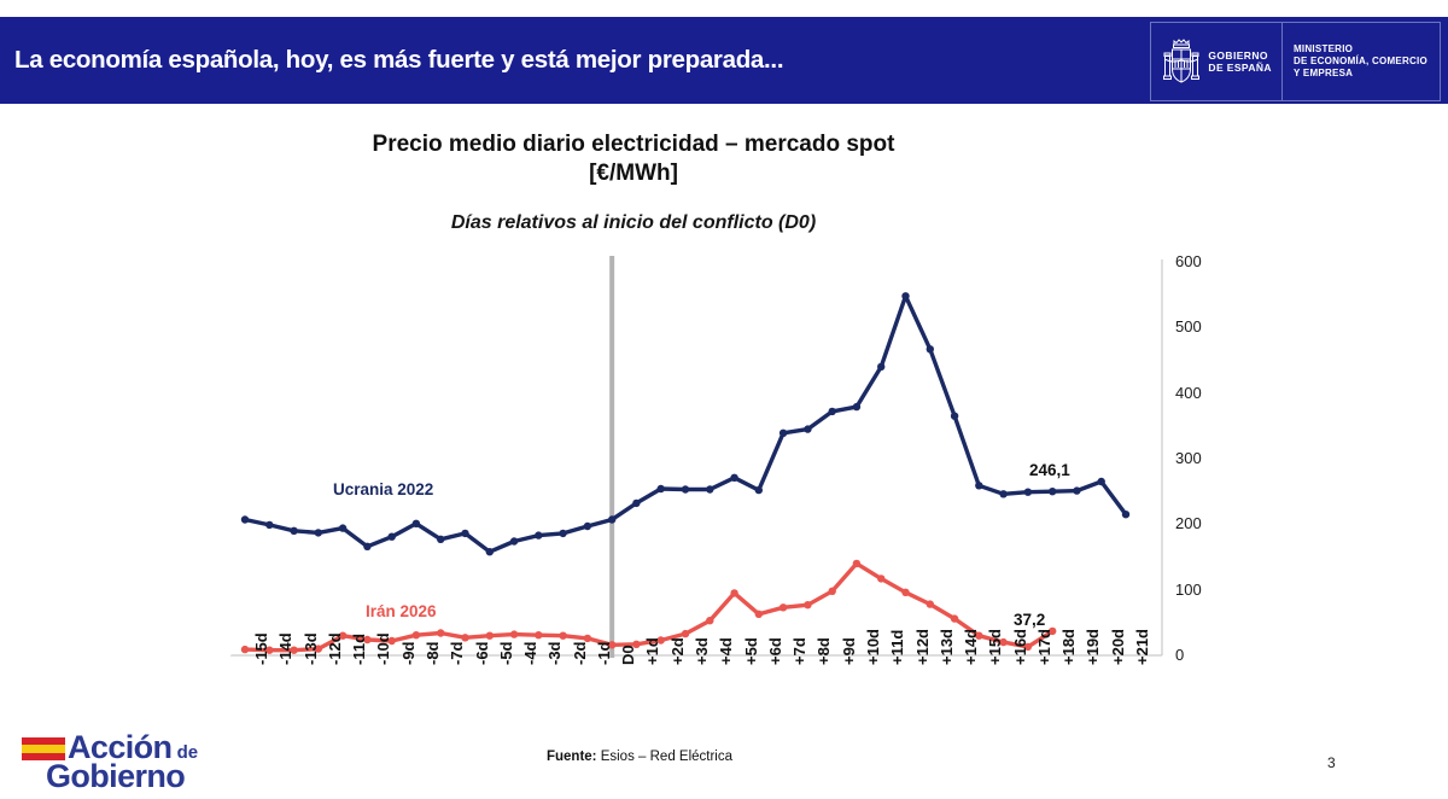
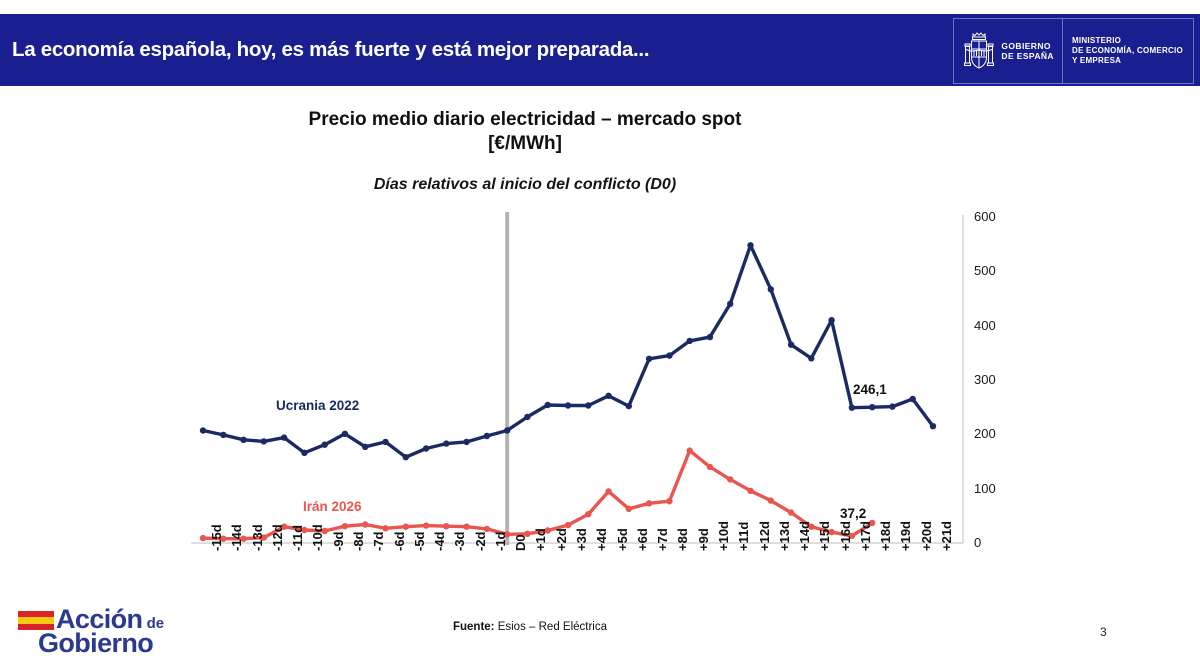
Irán 2026/+9d: 100 -> 170
Ucrania 2022/+15d: 260 -> 340
Ucrania 2022/+16d: 250 -> 410
